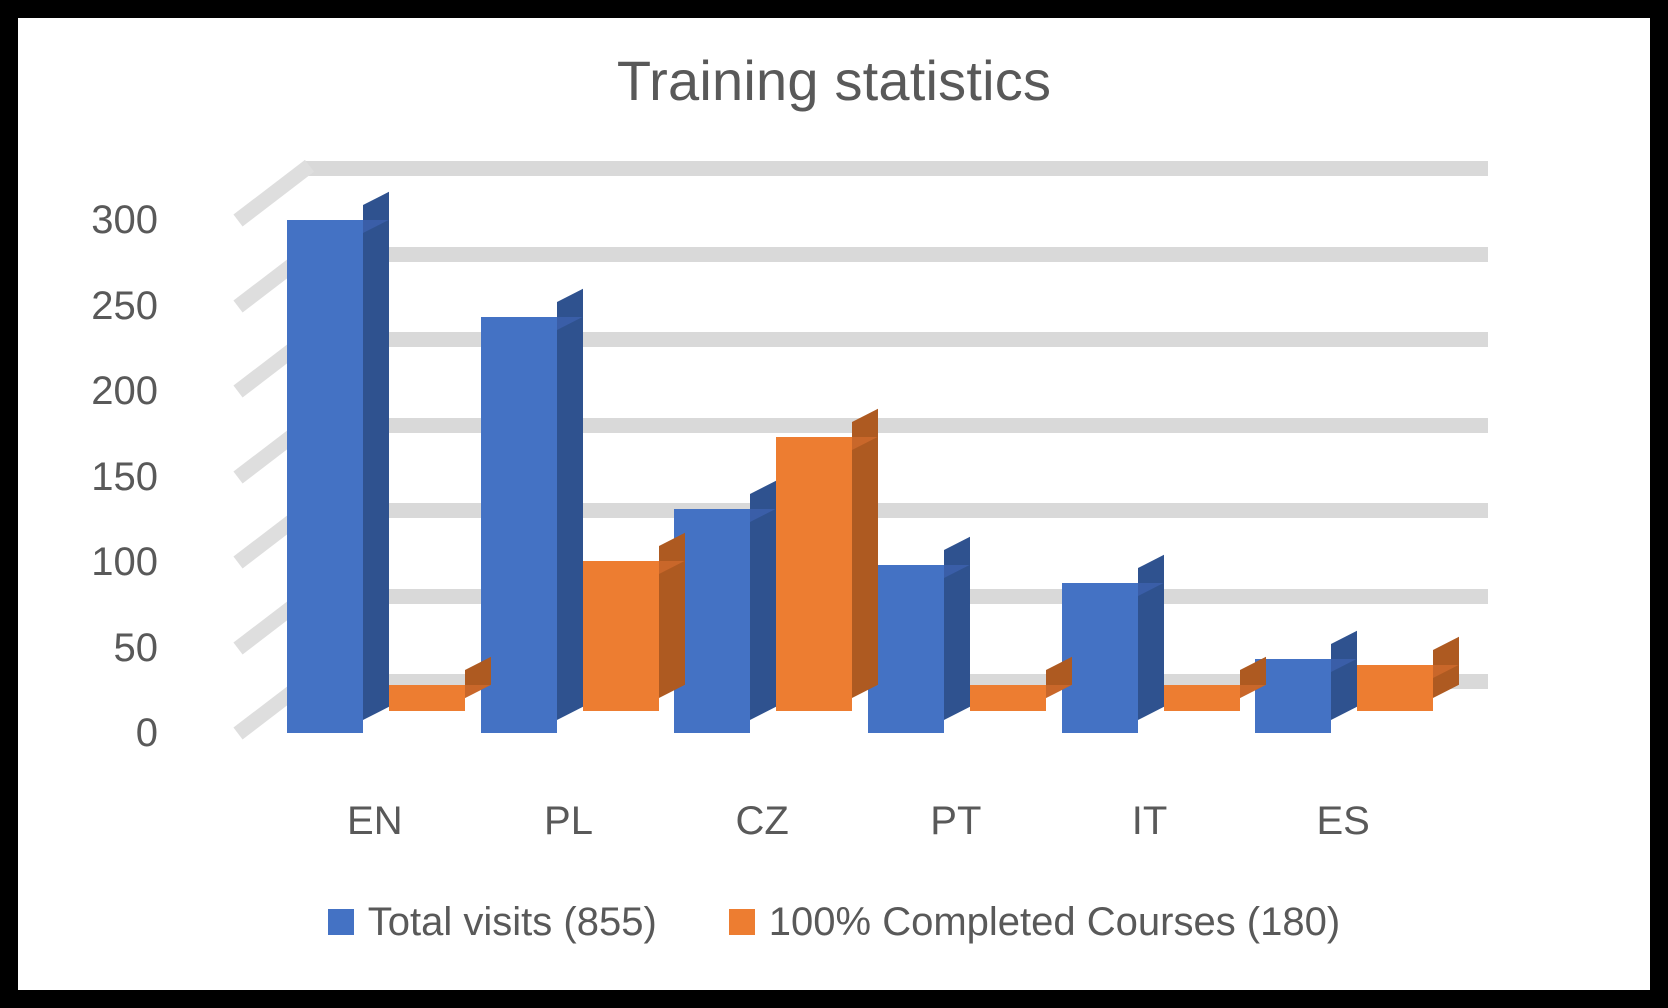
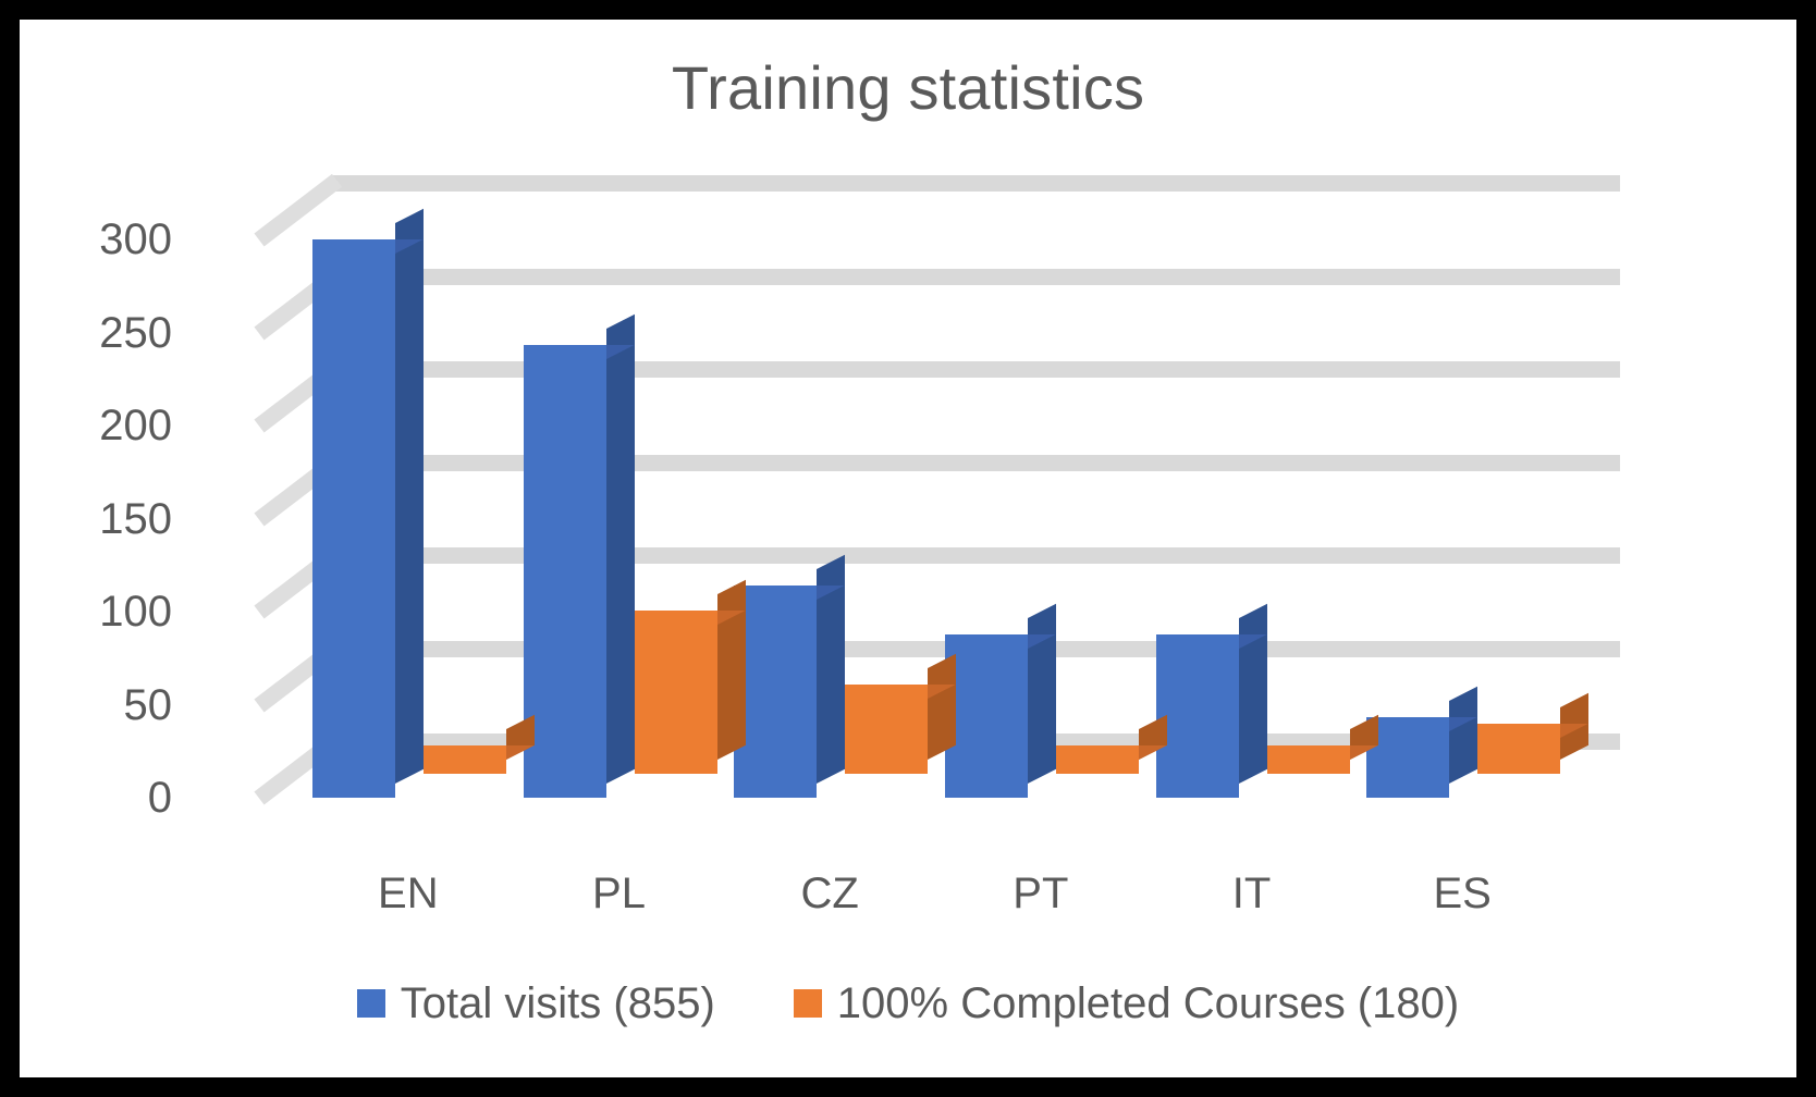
Total visits (855)/CZ: 131 -> 114
100% Completed Courses (180)/CZ: 160 -> 48
Total visits (855)/PT: 98 -> 88
